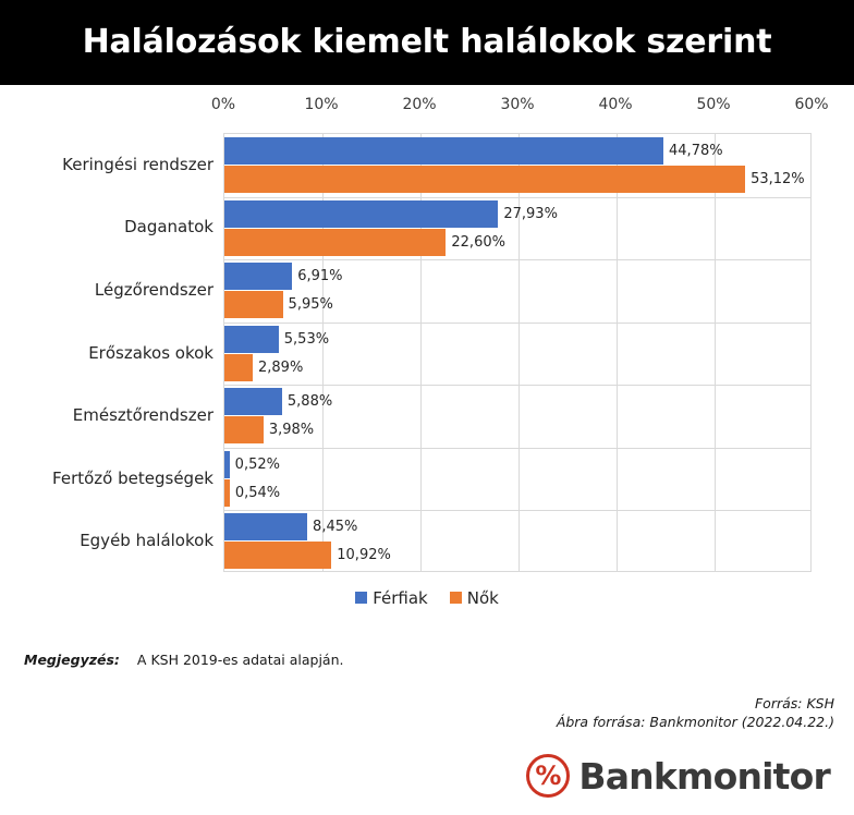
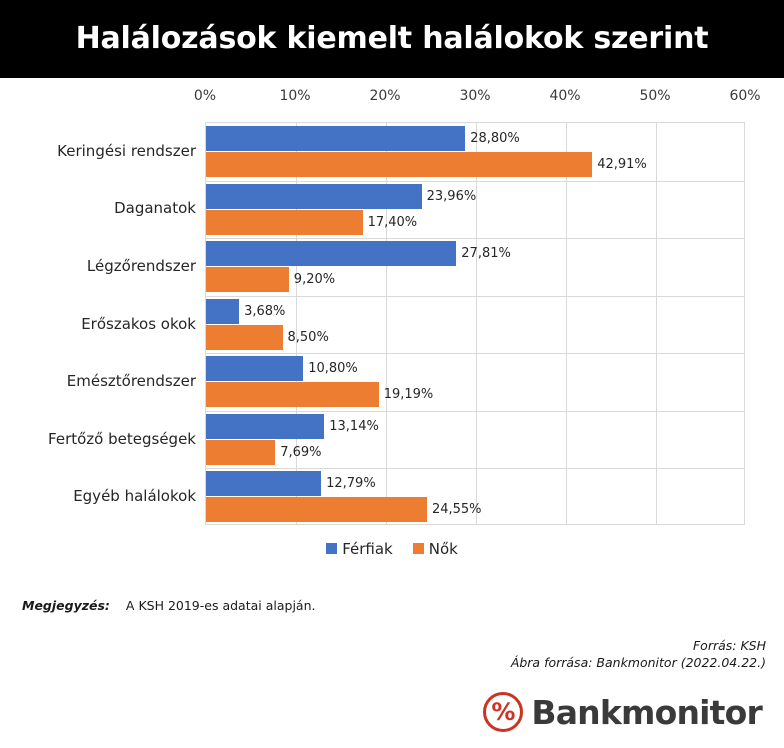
Férfiak/Keringési rendszer: 44,78% -> 28,80%
Nők/Keringési rendszer: 53,12% -> 42,91%
Férfiak/Daganatok: 27,93% -> 23,96%
Nők/Daganatok: 22,60% -> 17,40%
Férfiak/Légzőrendszer: 6,91% -> 27,81%
Nők/Légzőrendszer: 5,95% -> 9,20%
Férfiak/Erőszakos okok: 5,53% -> 3,68%
Nők/Erőszakos okok: 2,89% -> 8,50%
Férfiak/Emésztőrendszer: 5,88% -> 10,80%
Nők/Emésztőrendszer: 3,98% -> 19,19%
Férfiak/Fertőző betegségek: 0,52% -> 13,14%
Nők/Fertőző betegségek: 0,54% -> 7,69%
Férfiak/Egyéb halálokok: 8,45% -> 12,79%
Nők/Egyéb halálokok: 10,92% -> 24,55%
